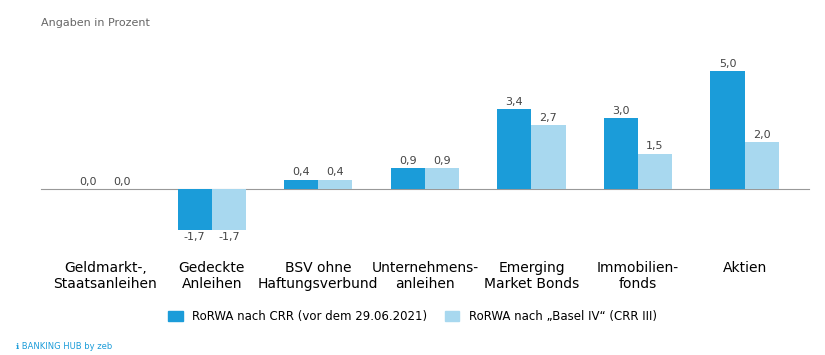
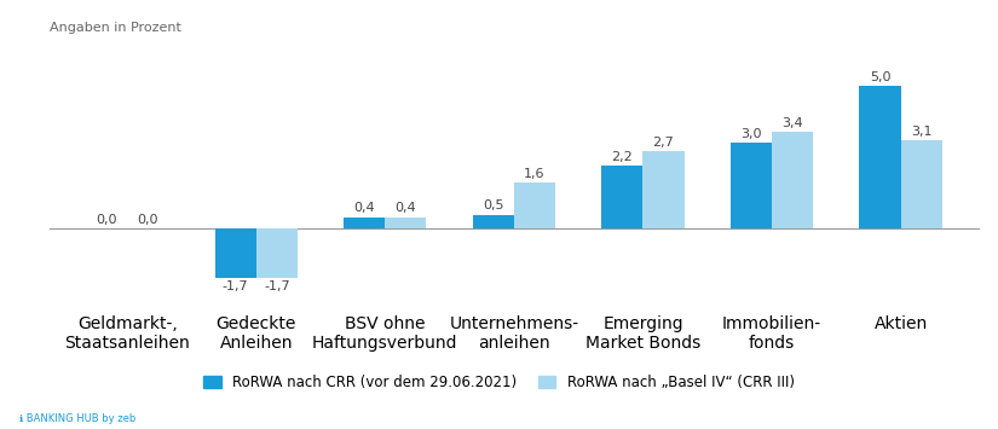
RoRWA nach CRR (vor dem 29.06.2021)/Unternehmens- anleihen: 0,9 -> 0,5
RoRWA nach „Basel IV“ (CRR III)/Unternehmens- anleihen: 0,9 -> 1,6
RoRWA nach CRR (vor dem 29.06.2021)/Emerging Market Bonds: 3,4 -> 2,2
RoRWA nach „Basel IV“ (CRR III)/Immobilien- fonds: 1,5 -> 3,4
RoRWA nach „Basel IV“ (CRR III)/Aktien: 2,0 -> 3,1
